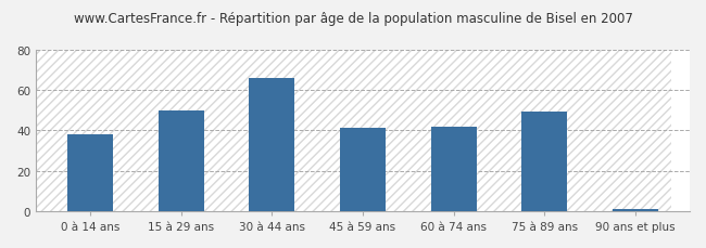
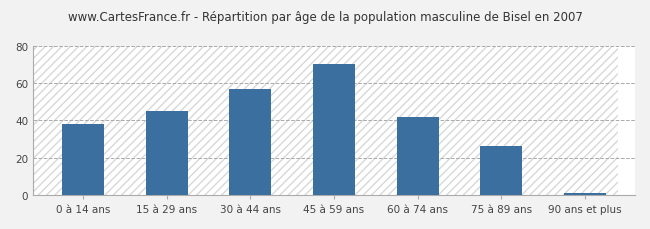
15 à 29 ans: 50 -> 45
30 à 44 ans: 66 -> 57
45 à 59 ans: 41 -> 70
75 à 89 ans: 49 -> 26
